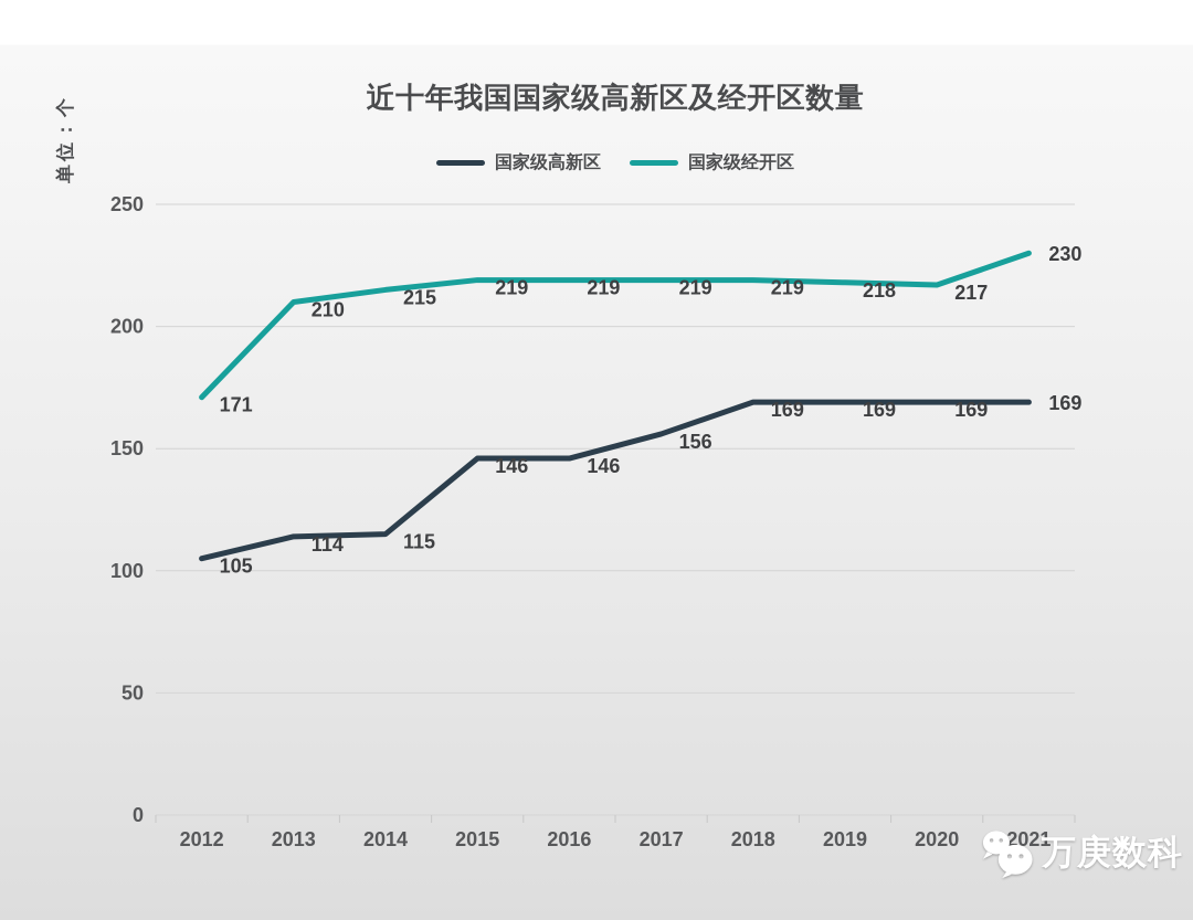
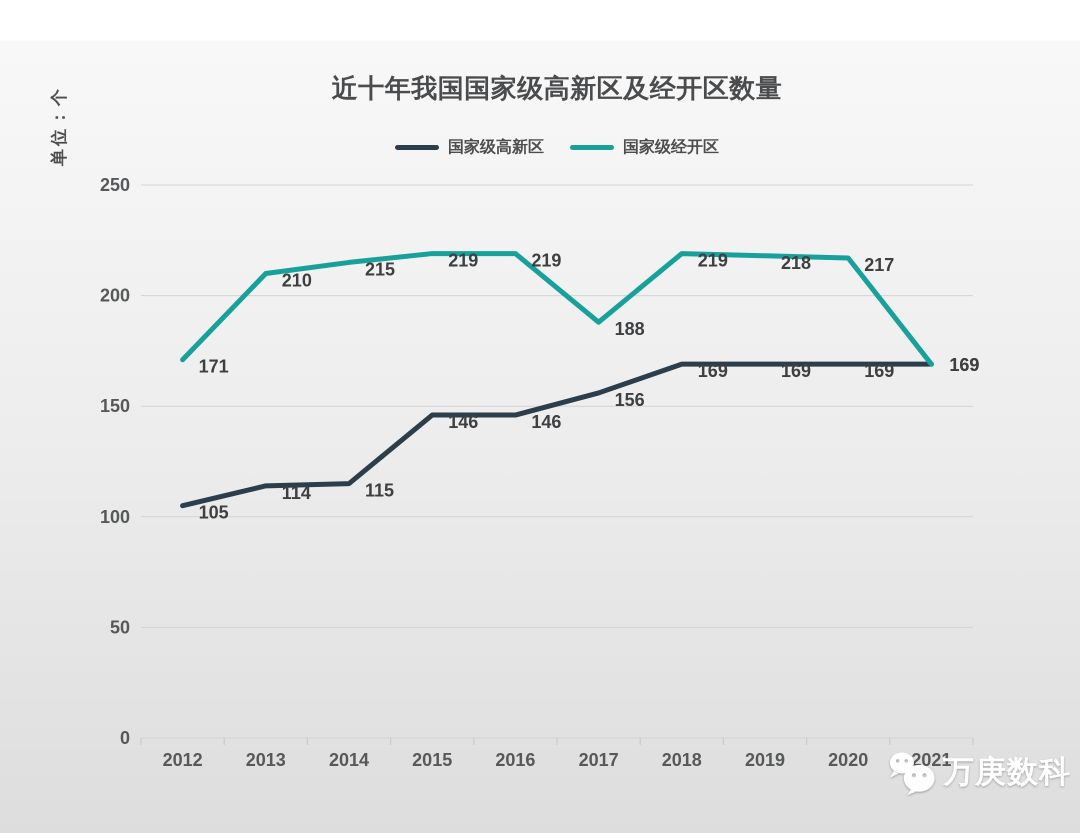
国家级经开区/2017: 219 -> 188
国家级经开区/2021: 230 -> 169
